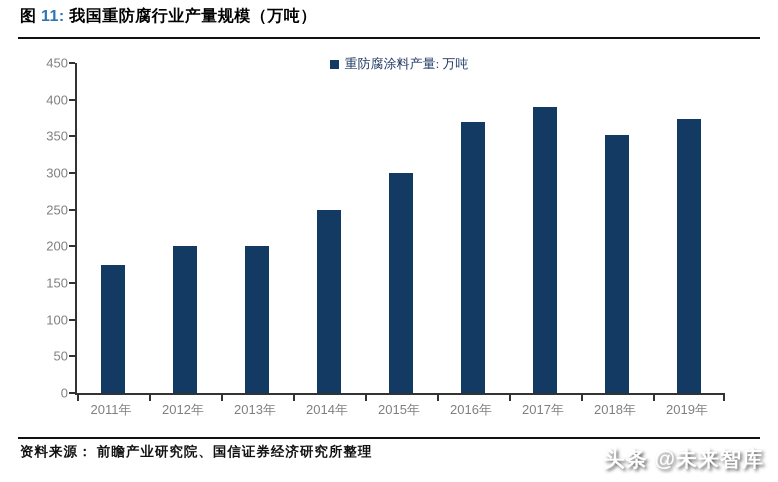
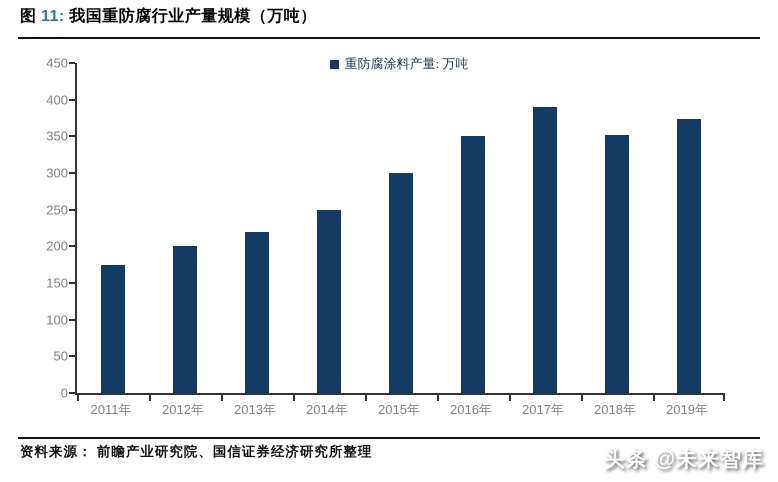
2013年: 200 -> 220
2016年: 370 -> 350
